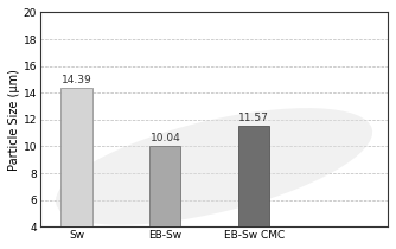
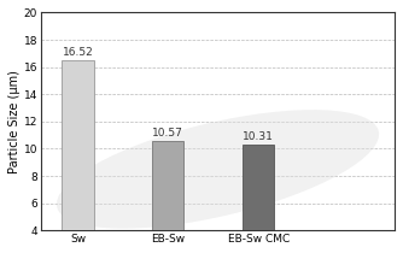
Sw: 14.39 -> 16.52
EB-Sw: 10.04 -> 10.57
EB-Sw CMC: 11.57 -> 10.31
